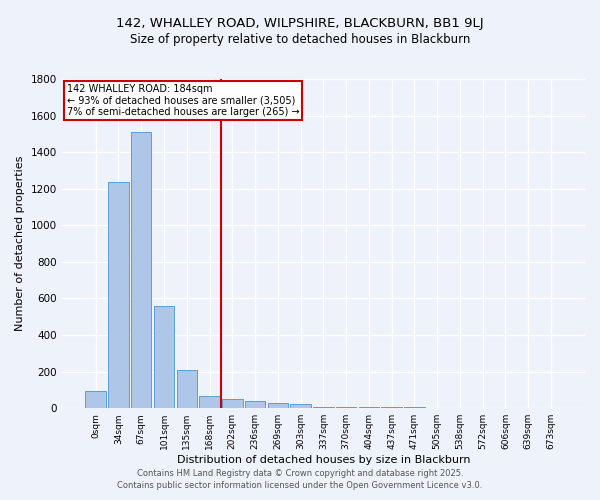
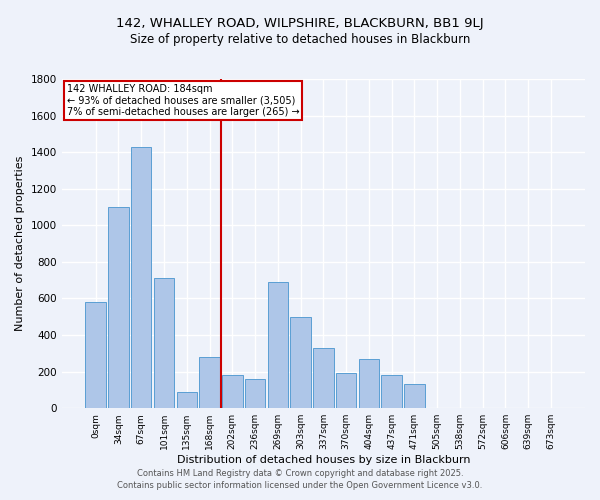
0sqm: 100 -> 580
34sqm: 1240 -> 1100
67sqm: 1510 -> 1430
101sqm: 560 -> 710
135sqm: 210 -> 90
168sqm: 60 -> 280
202sqm: 50 -> 180
236sqm: 40 -> 160
269sqm: 30 -> 690
303sqm: 20 -> 500
337sqm: 0 -> 330
370sqm: 0 -> 190
404sqm: 0 -> 270
437sqm: 0 -> 180
471sqm: 0 -> 130
